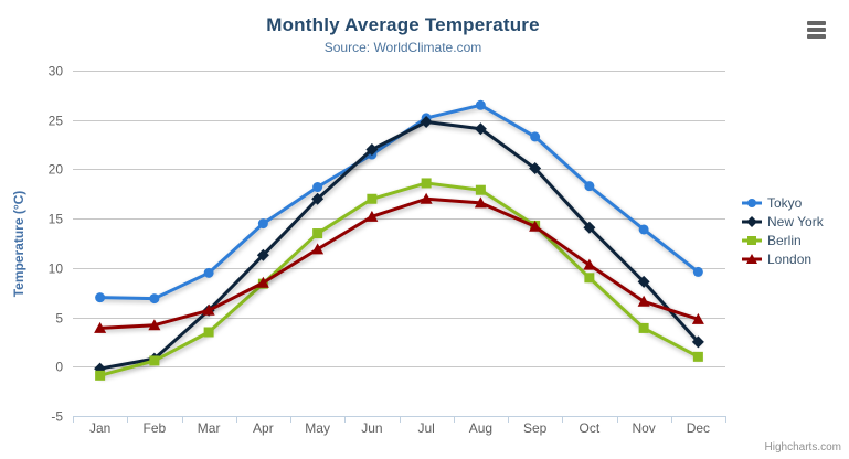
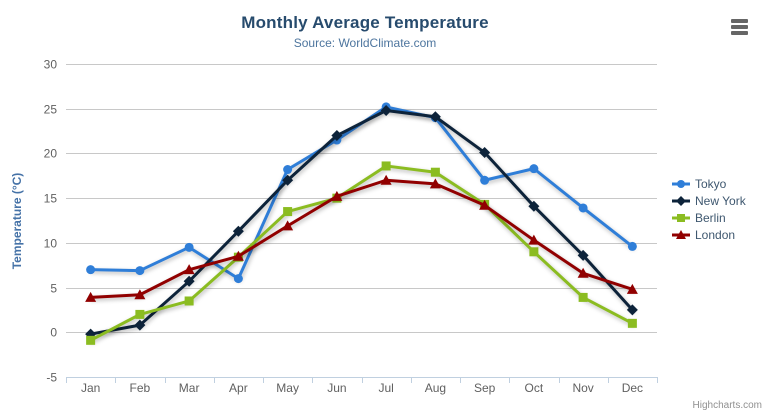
Berlin/Feb: 1 -> 2
London/Mar: 6 -> 7
Tokyo/Apr: 14 -> 6
Berlin/Jun: 17 -> 15
Tokyo/Aug: 26 -> 24
Tokyo/Sep: 23 -> 17
